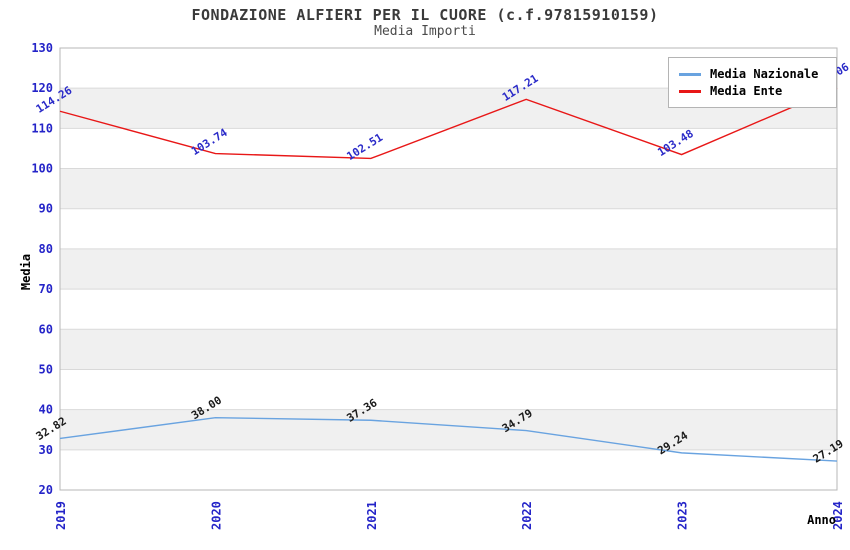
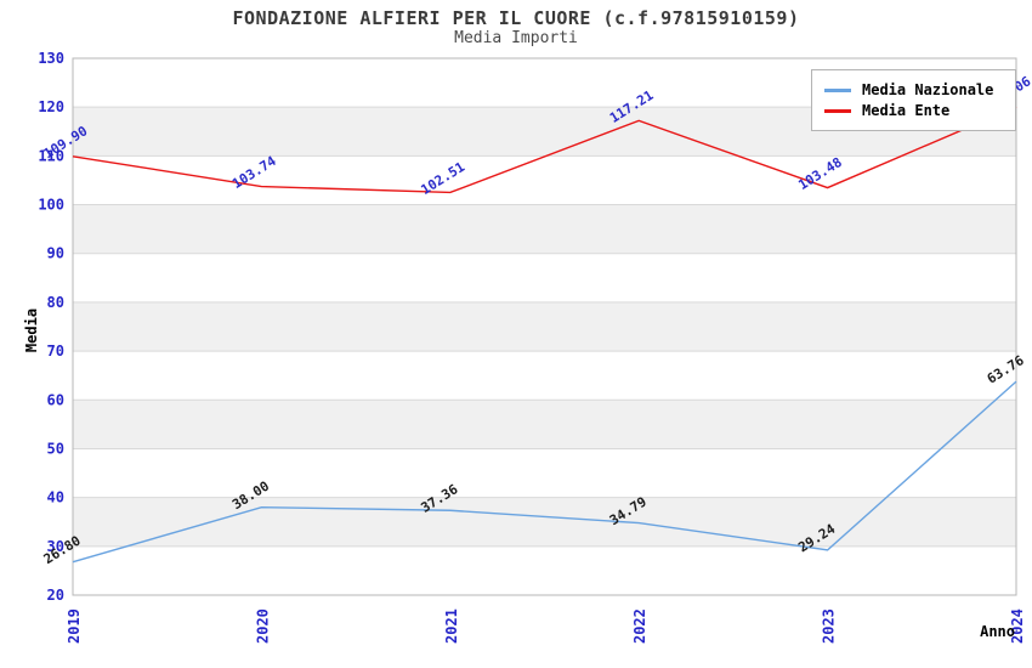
Media Nazionale/2019: 32.82 -> 26.80
Media Ente/2019: 114.26 -> 109.90
Media Nazionale/2024: 27.19 -> 63.76
